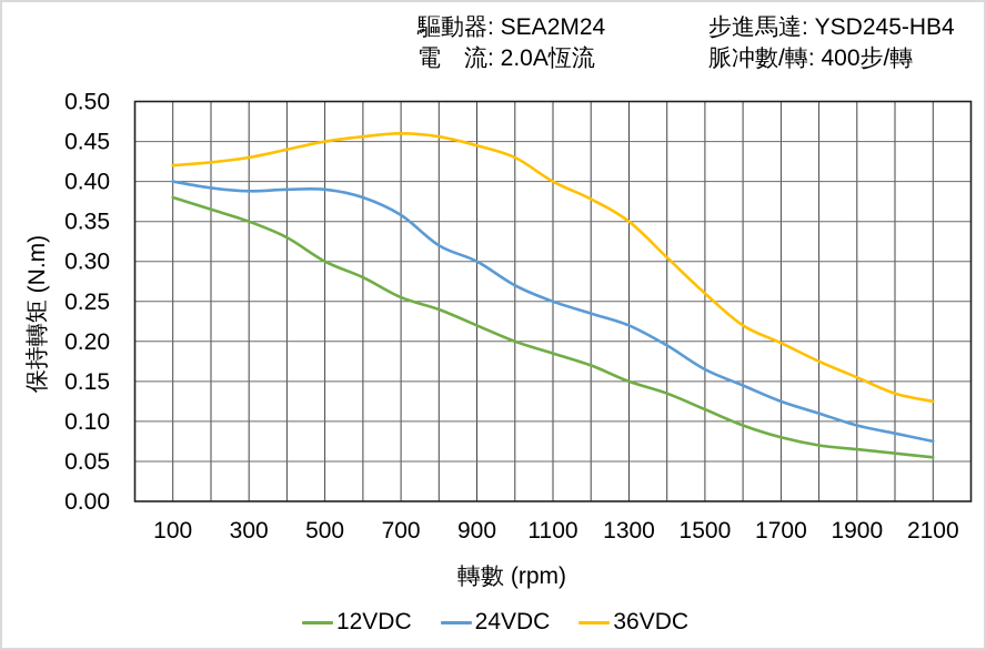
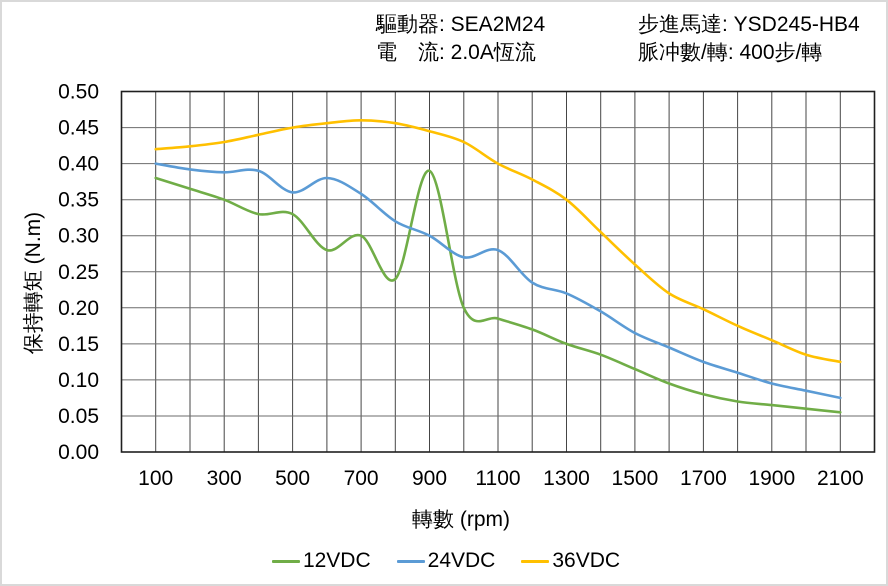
12VDC/500: 0.30 -> 0.33
24VDC/500: 0.39 -> 0.36
12VDC/700: 0.26 -> 0.30
12VDC/900: 0.22 -> 0.39
24VDC/1100: 0.25 -> 0.28
